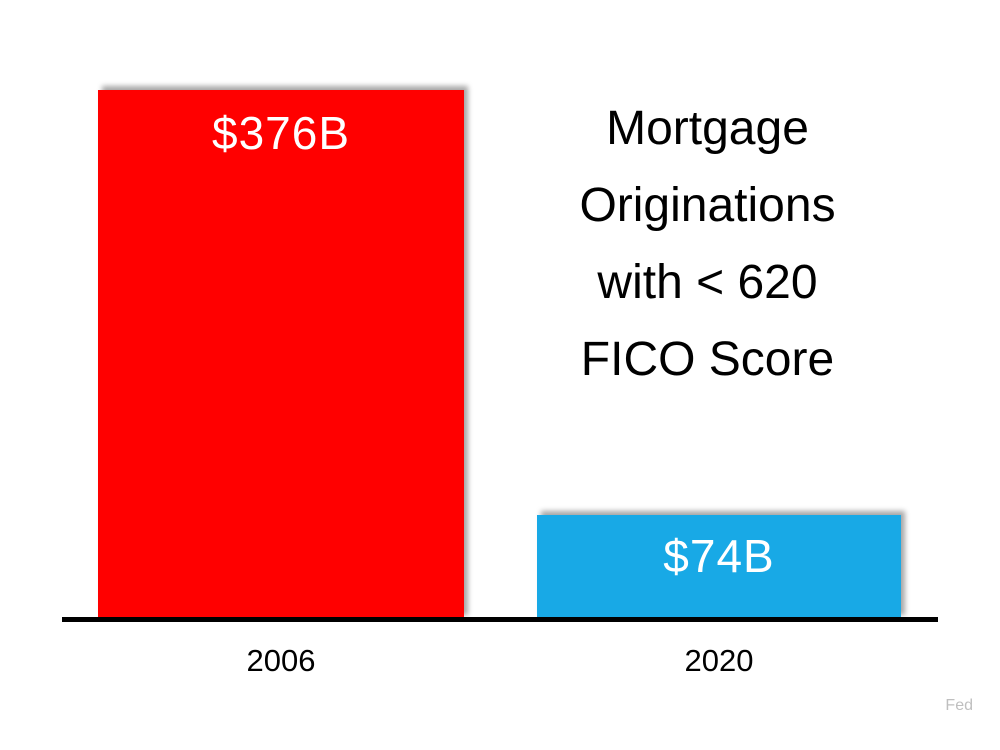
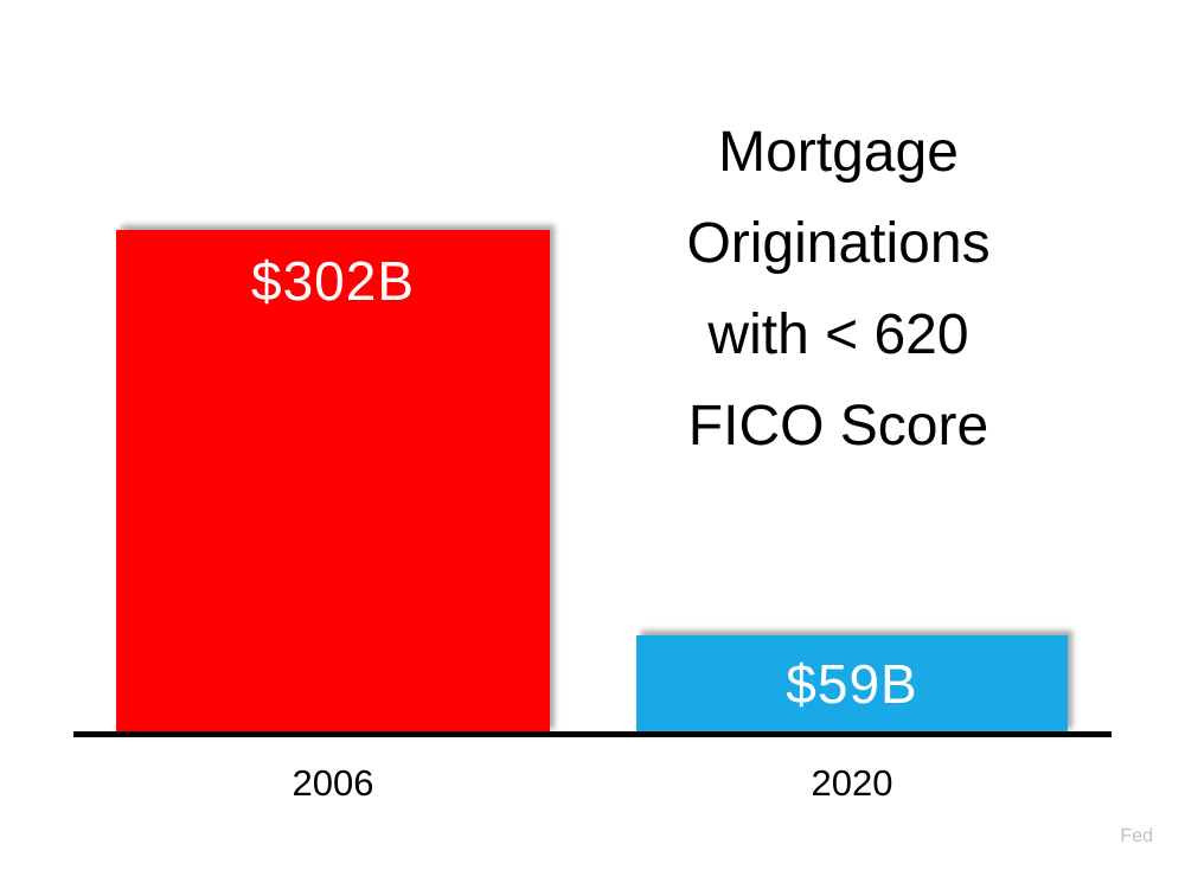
2006: $376B -> $302B
2020: $74B -> $59B
